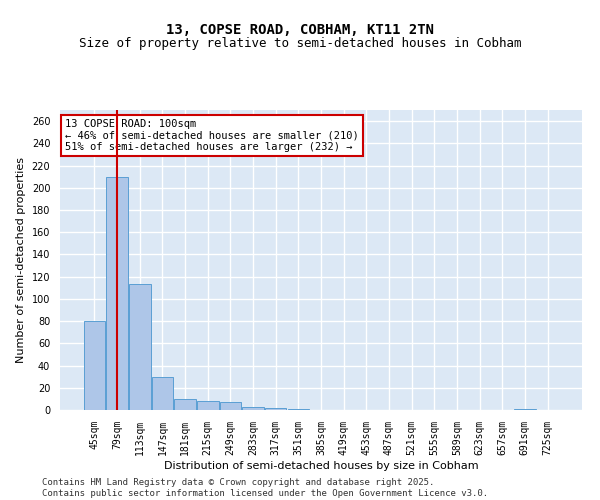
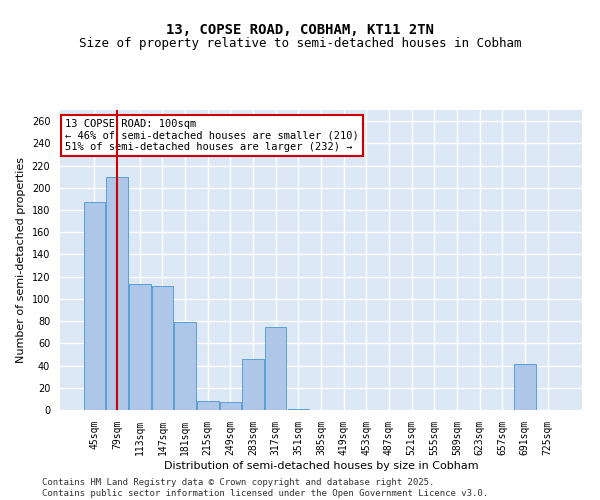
45sqm: 80 -> 187
147sqm: 30 -> 112
181sqm: 10 -> 79
283sqm: 3 -> 46
317sqm: 2 -> 75
691sqm: 1 -> 41
